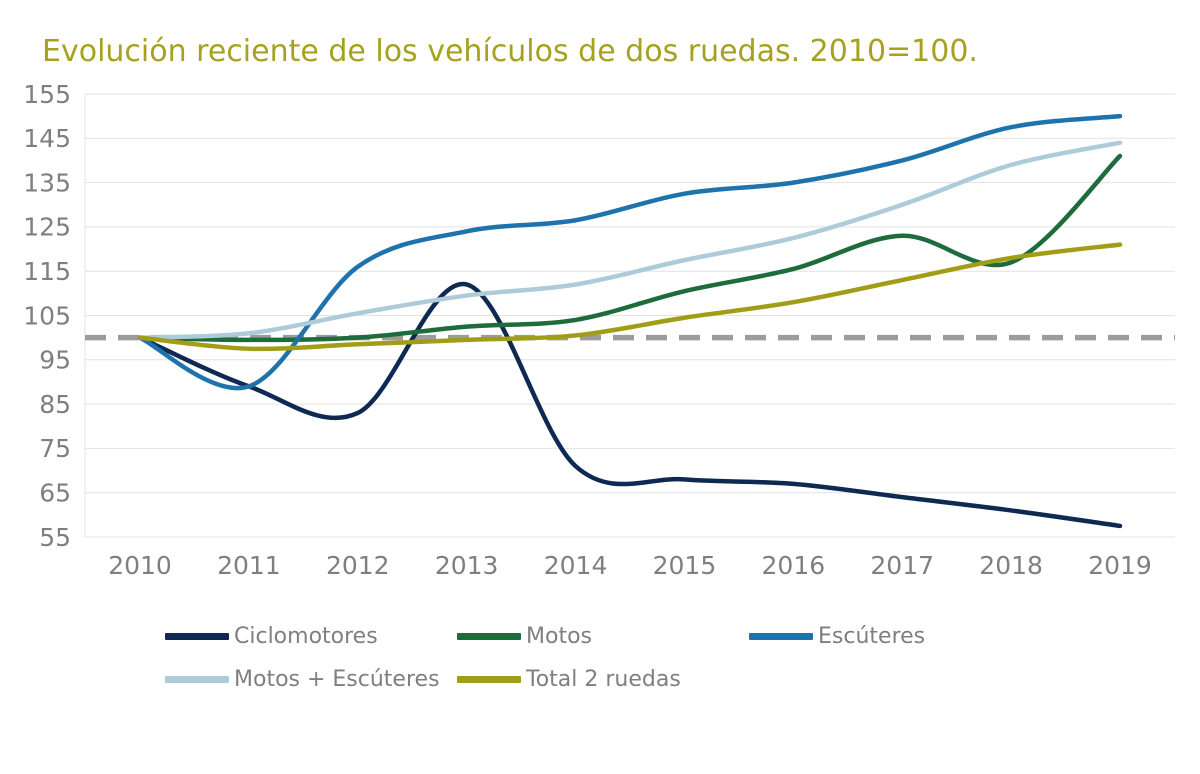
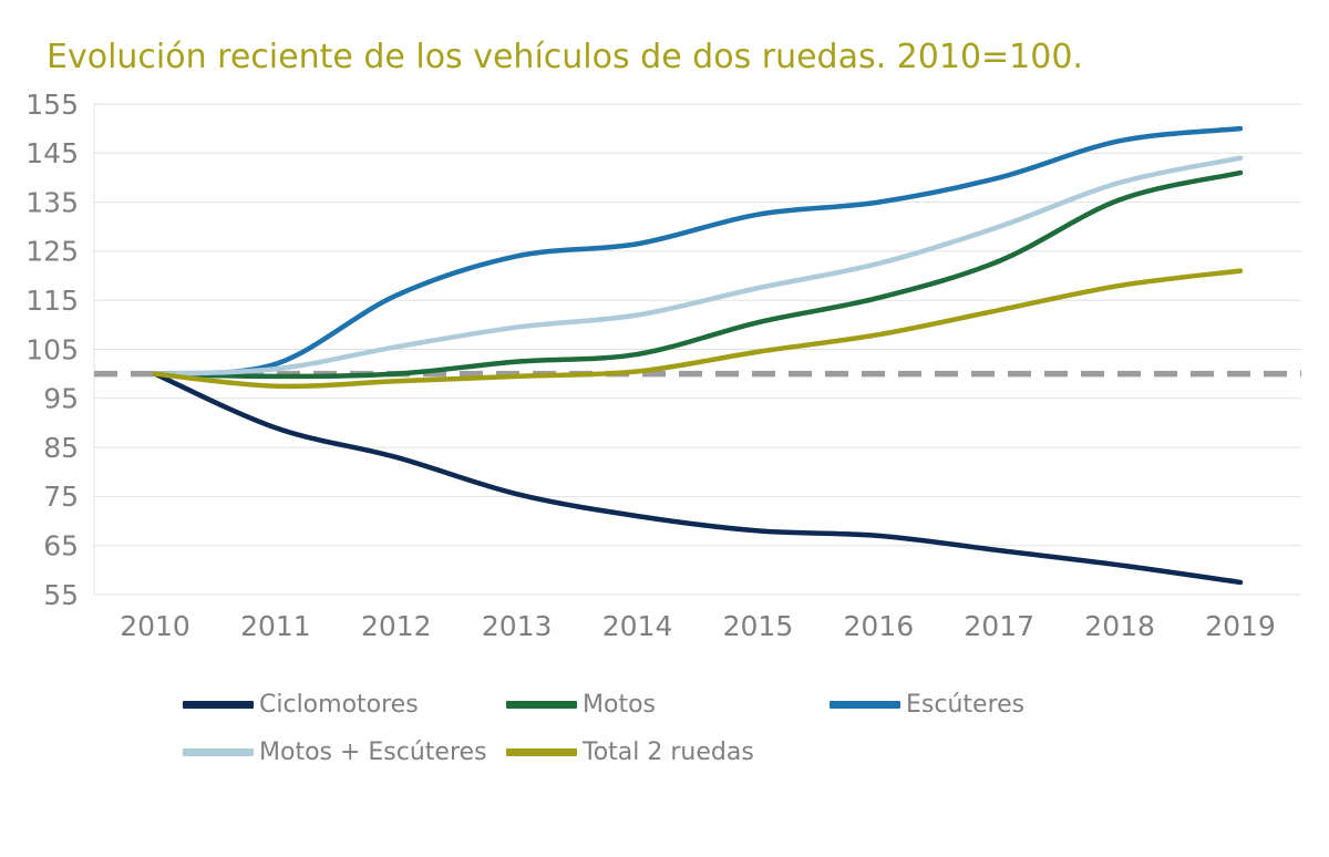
Escúteres/2011: 89 -> 102
Ciclomotores/2013: 112 -> 76
Motos/2018: 117 -> 136
